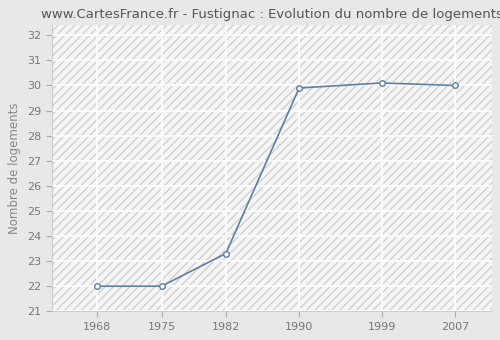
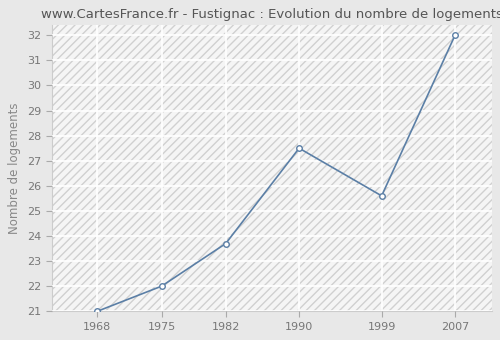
1968: 22.0 -> 21.0
1982: 23.3 -> 23.7
1990: 29.9 -> 27.5
1999: 30.1 -> 25.6
2007: 30.0 -> 32.0
